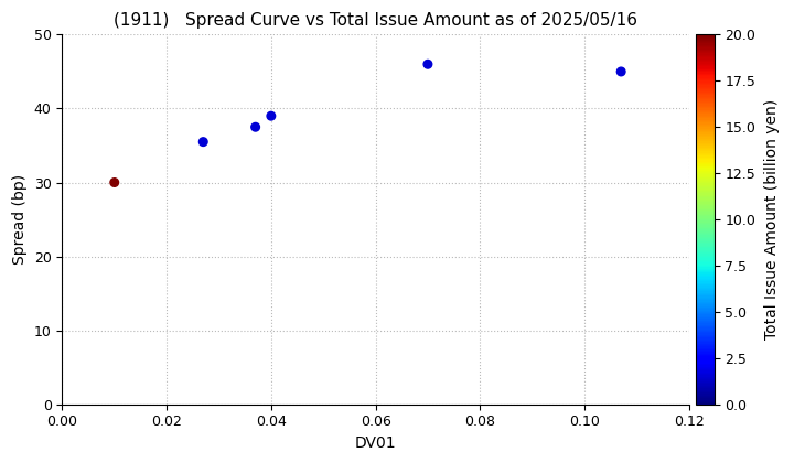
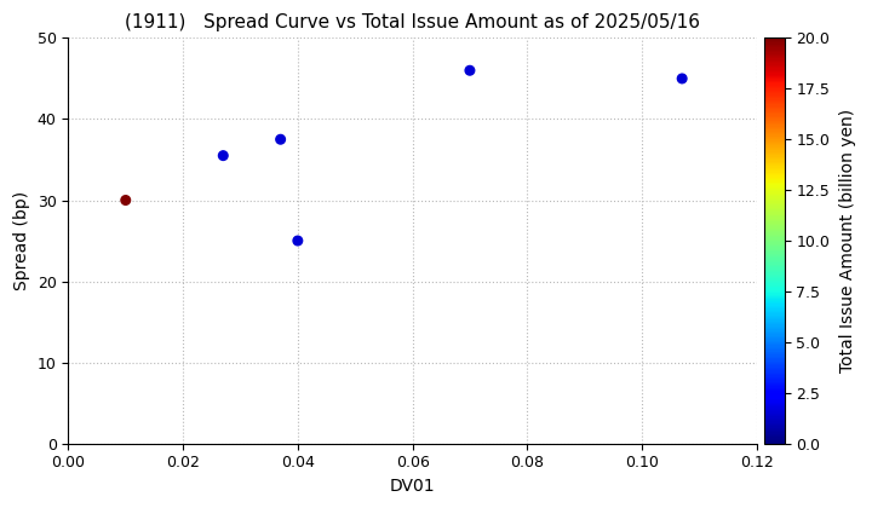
0.04: 39.0 -> 25.0
